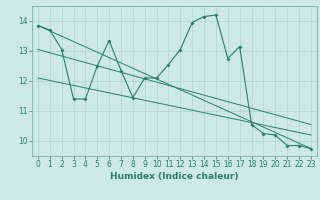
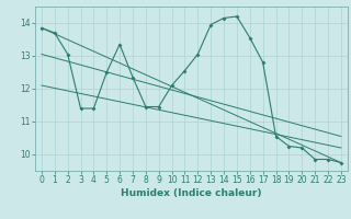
9: 12.10 -> 11.45
16: 12.75 -> 13.55
17: 13.15 -> 12.80
